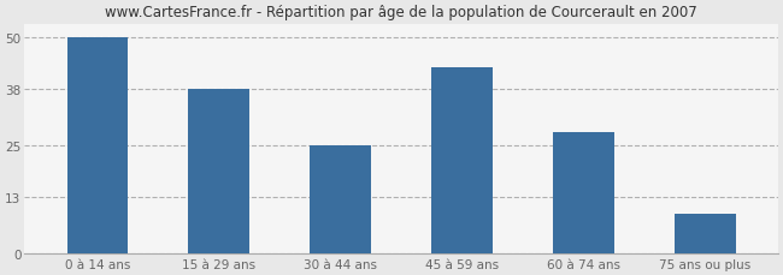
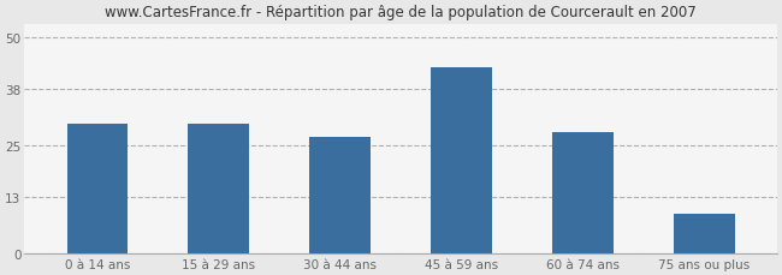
0 à 14 ans: 50 -> 30
15 à 29 ans: 38 -> 30
30 à 44 ans: 25 -> 27
